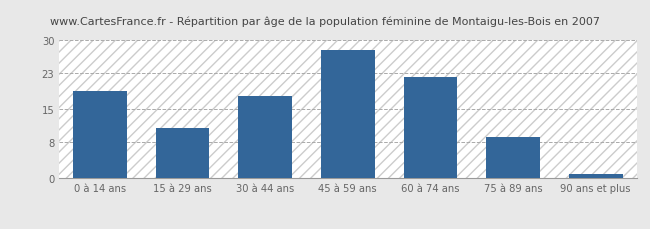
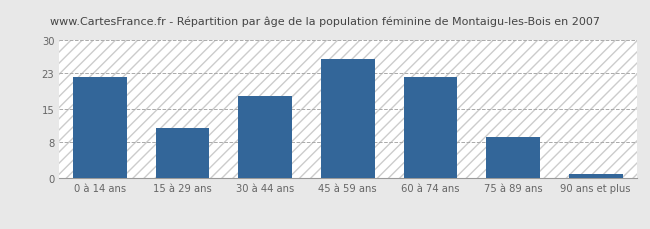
0 à 14 ans: 19 -> 22
45 à 59 ans: 28 -> 26
